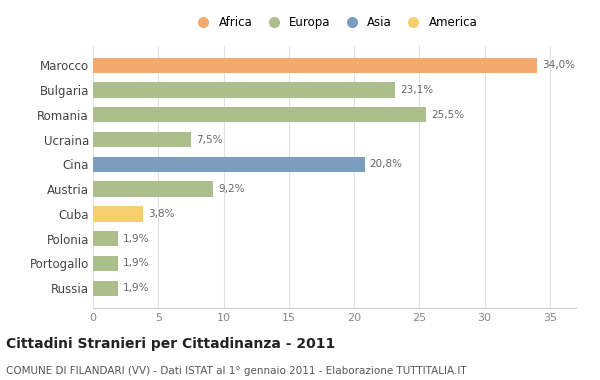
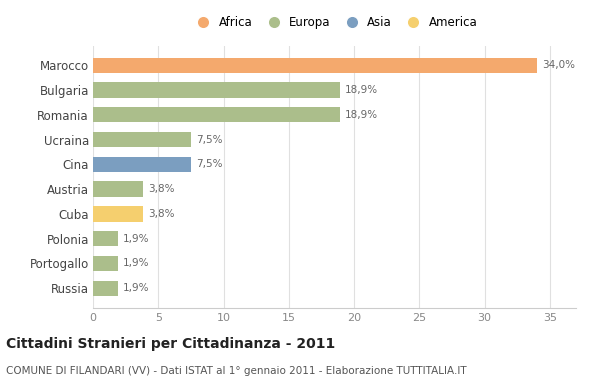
Bulgaria: 23,1% -> 18,9%
Romania: 25,5% -> 18,9%
Cina: 20,8% -> 7,5%
Austria: 9,2% -> 3,8%
